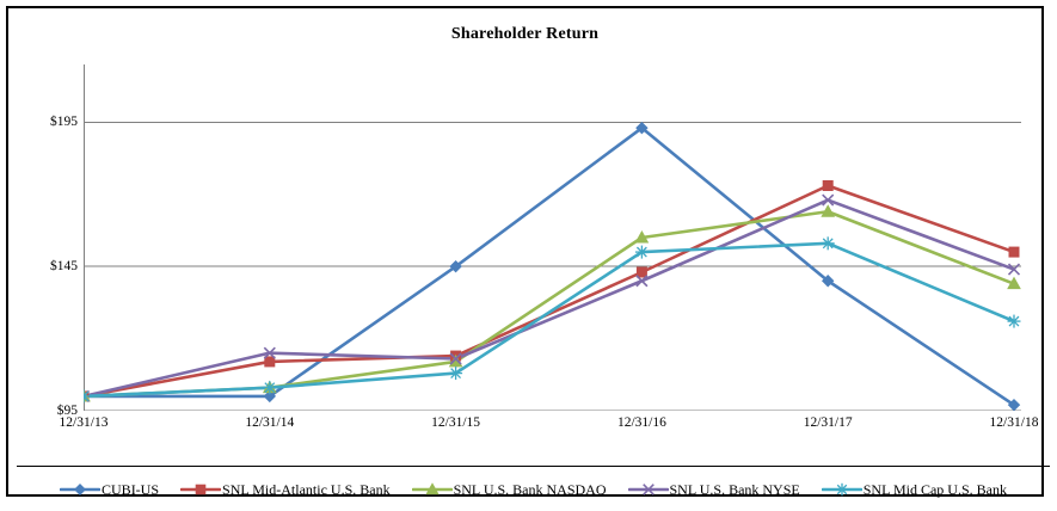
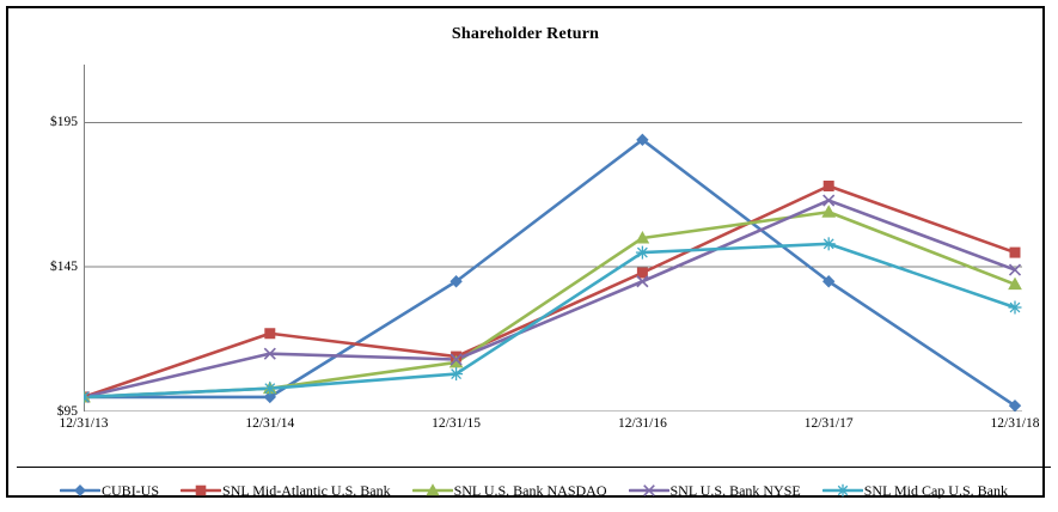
SNL Mid-Atlantic U.S. Bank/12/31/14: $112 -> $122
CUBI-US/12/31/15: $145 -> $140
CUBI-US/12/31/16: $193 -> $189
SNL Mid Cap U.S. Bank/12/31/18: $126 -> $131
